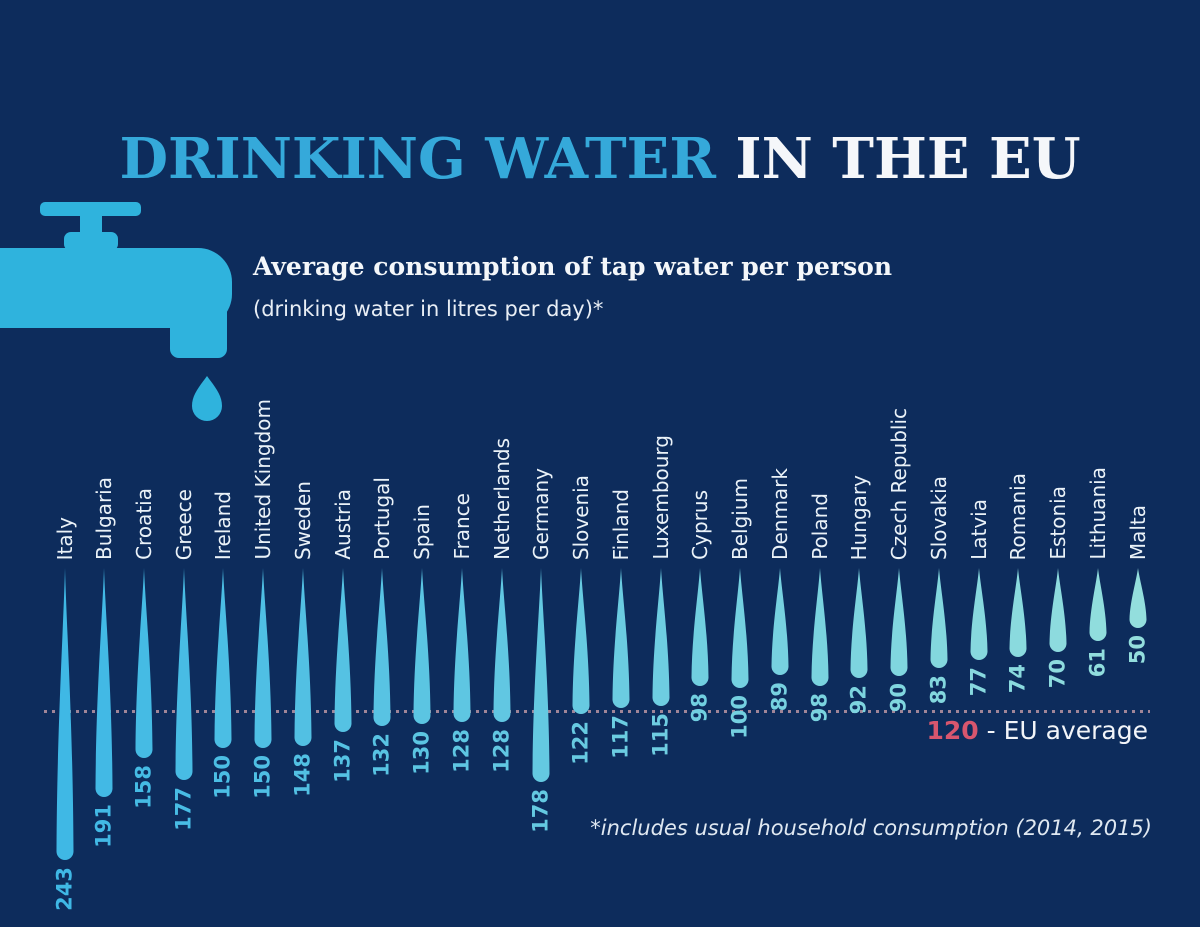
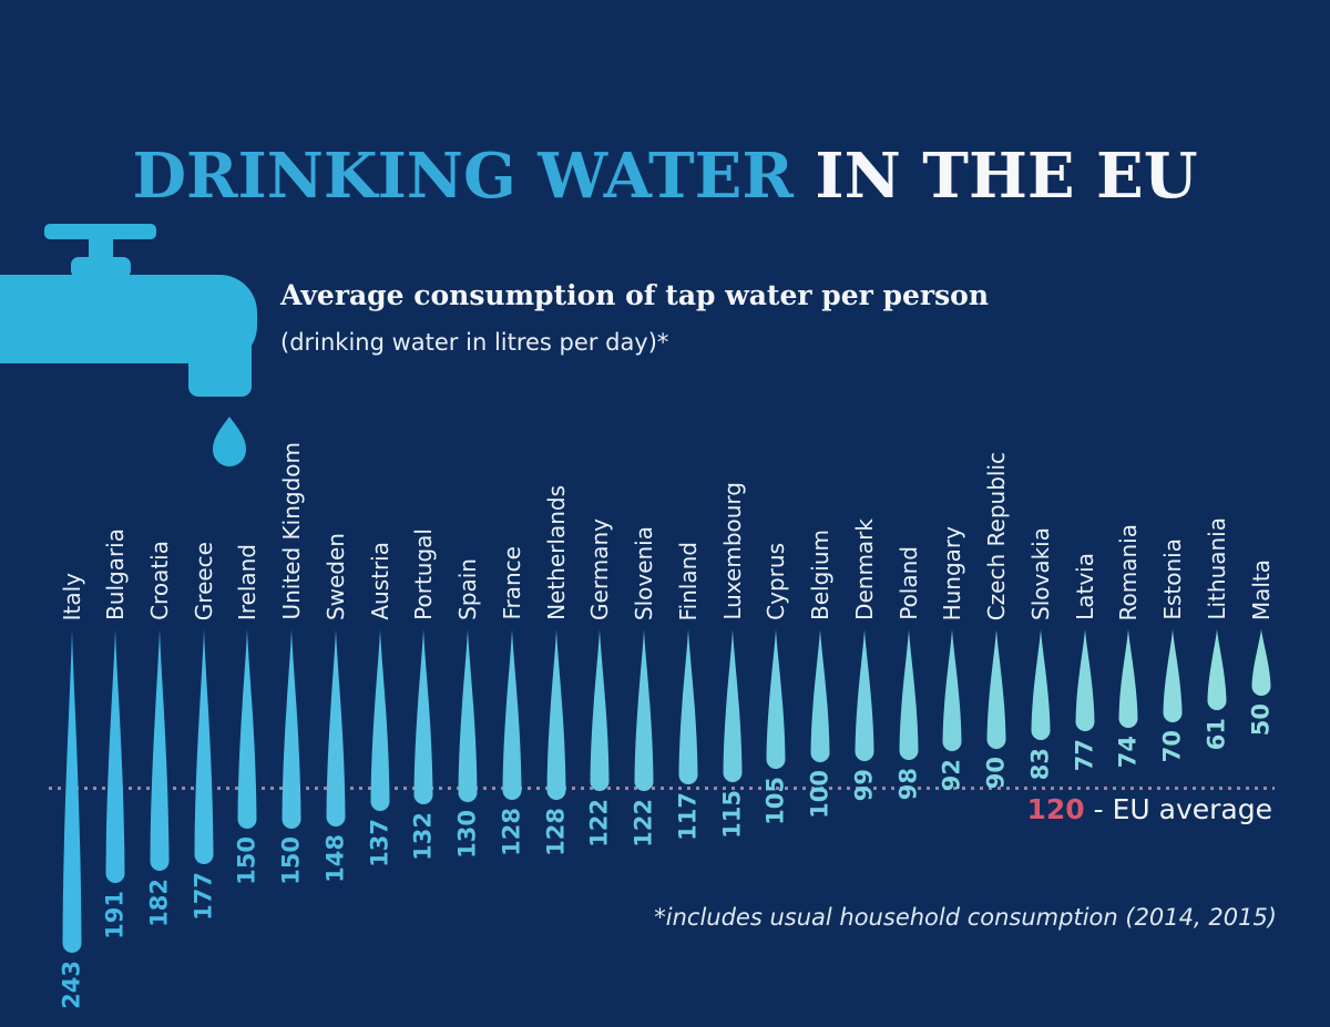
Croatia: 158 -> 182
Germany: 178 -> 122
Cyprus: 98 -> 105
Denmark: 89 -> 99
